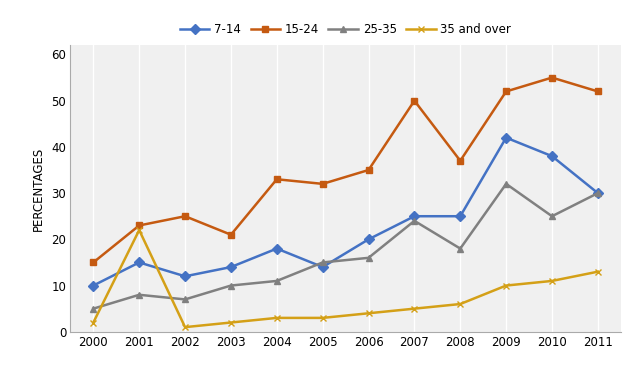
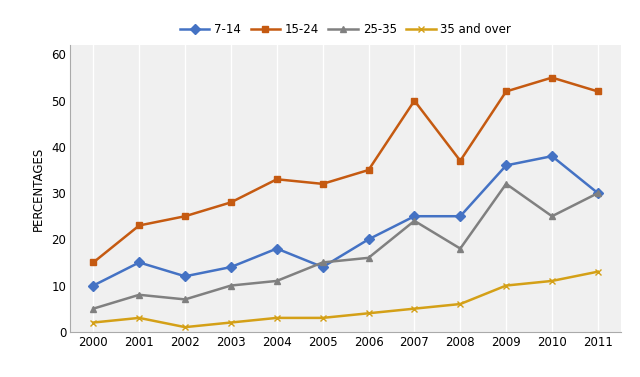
35 and over/2001: 22 -> 3
15-24/2003: 21 -> 28
7-14/2009: 42 -> 36
